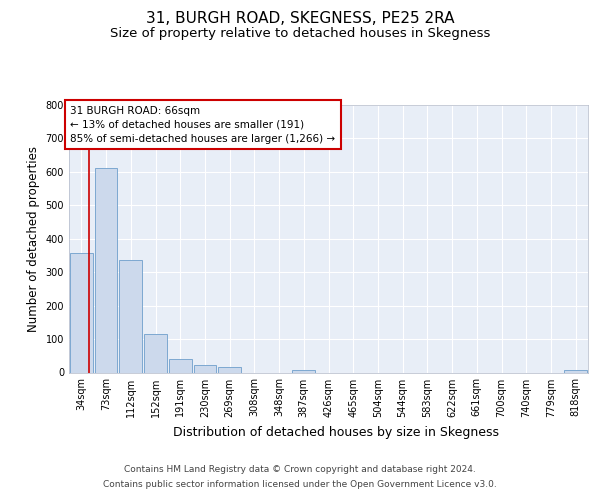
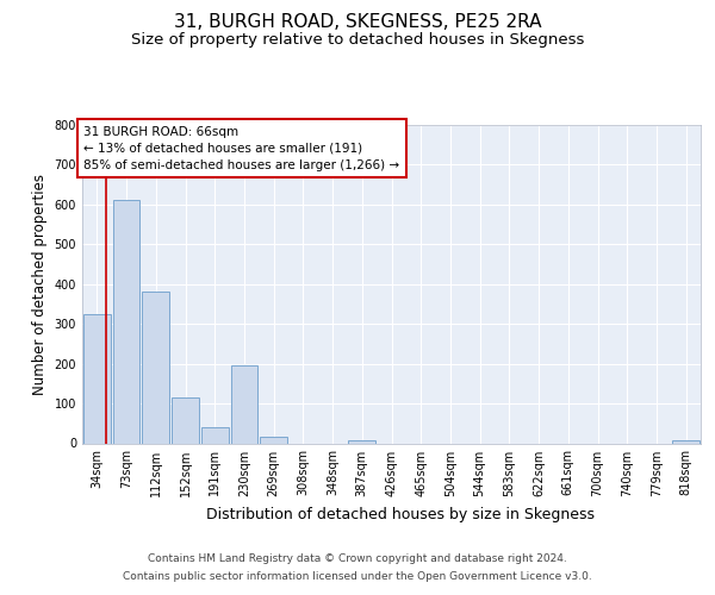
34sqm: 358 -> 325
112sqm: 337 -> 380
230sqm: 22 -> 195
